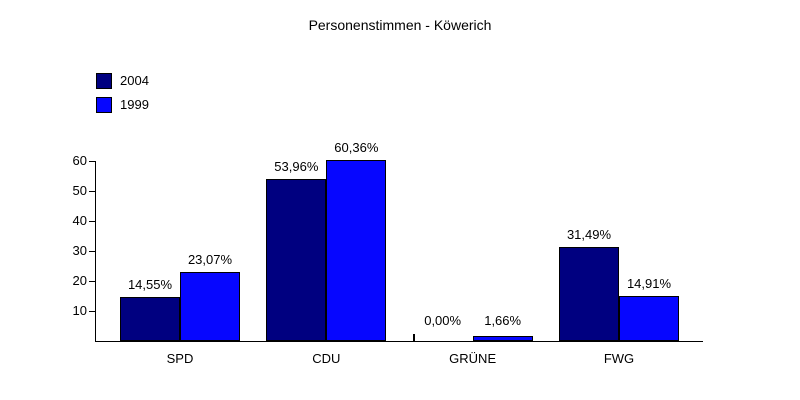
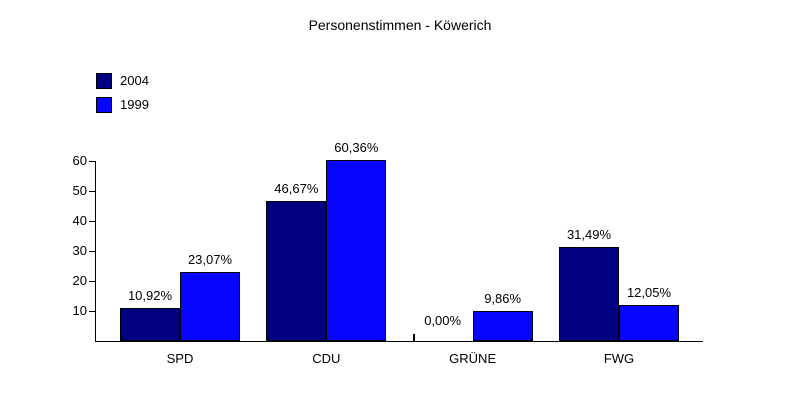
2004/SPD: 14,55% -> 10,92%
2004/CDU: 53,96% -> 46,67%
1999/GRÜNE: 1,66% -> 9,86%
1999/FWG: 14,91% -> 12,05%
